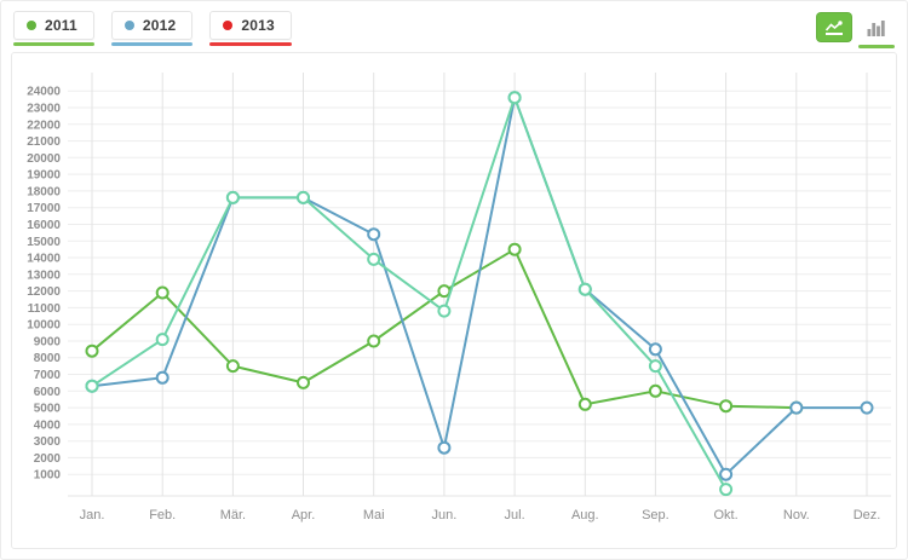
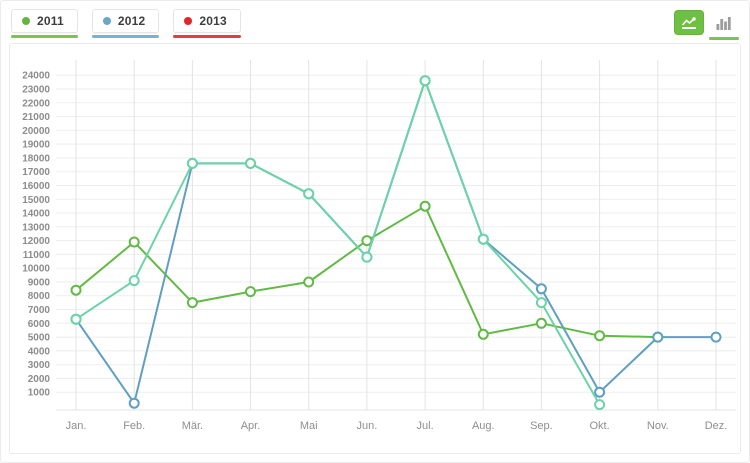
2012/Feb.: 6800 -> 200
2011/Apr.: 6500 -> 8300
2013/Mai: 13900 -> 15400
2012/Jun.: 2600 -> 10800
